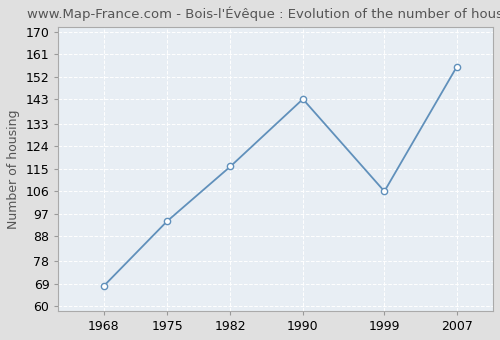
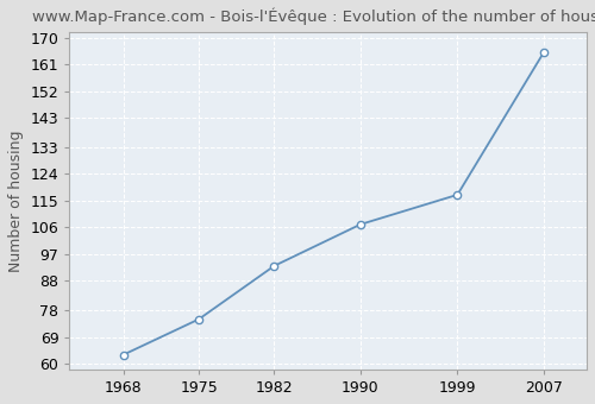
1968: 68 -> 63
1975: 94 -> 75
1982: 116 -> 93
1990: 143 -> 107
1999: 106 -> 117
2007: 156 -> 165
